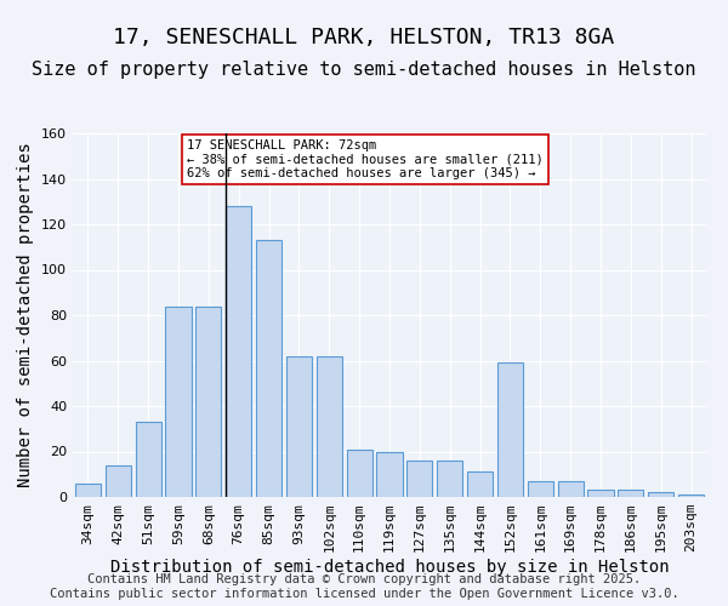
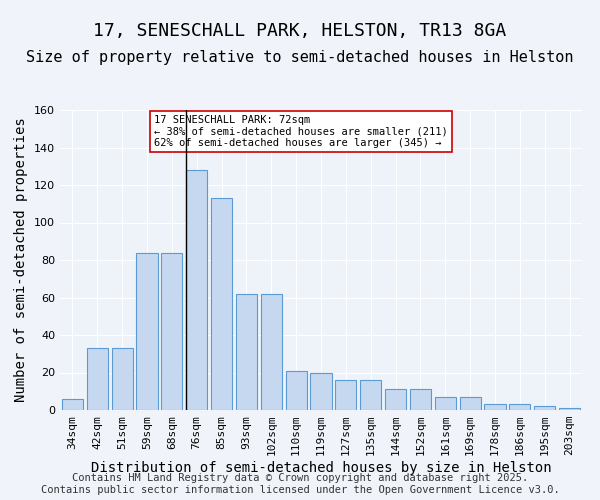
42sqm: 14 -> 33
152sqm: 59 -> 11
